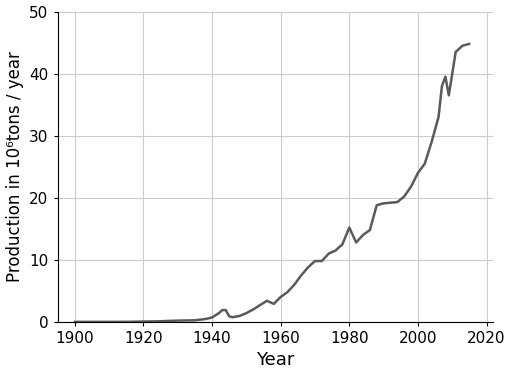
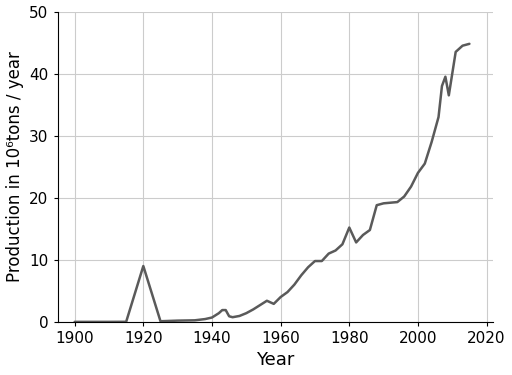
1920: 0.1 -> 9.0
